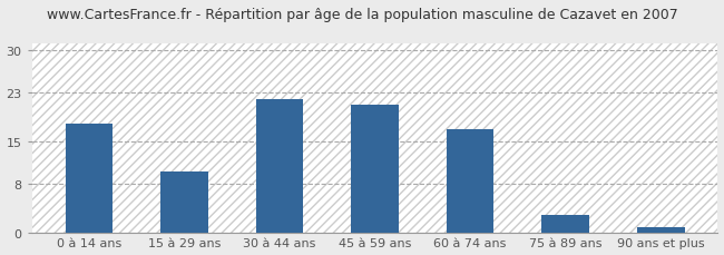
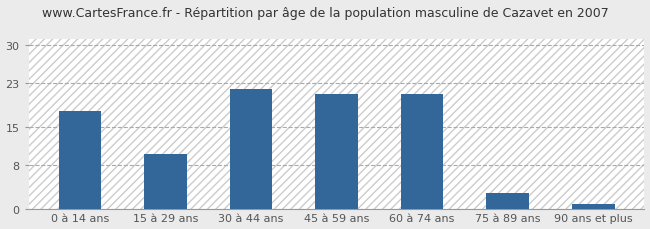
60 à 74 ans: 17 -> 21
